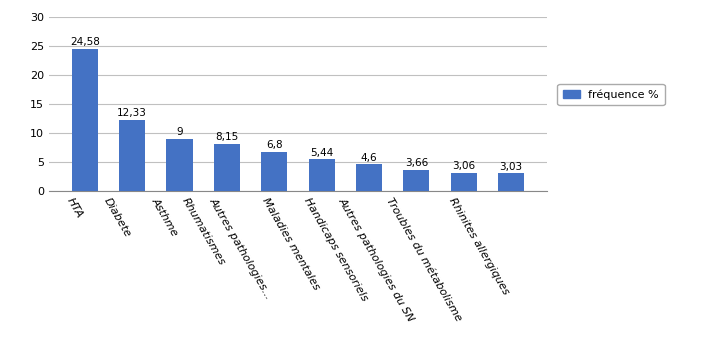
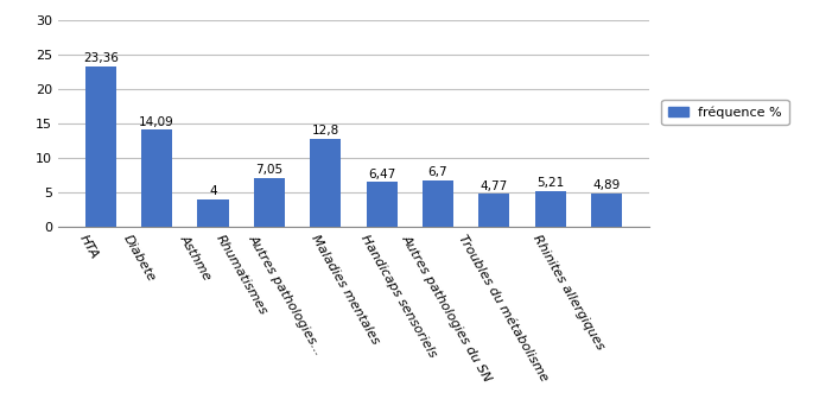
HTA: 24,58 -> 23,36
Diabete: 12,33 -> 14,09
Asthme: 9 -> 4
Rhumatismes: 8,15 -> 7,05
Autres pathologies...: 6,8 -> 12,8
Maladies mentales: 5,44 -> 6,47
Handicaps sensoriels: 4,6 -> 6,7
Autres pathologies du SN: 3,66 -> 4,77
Troubles du métabolisme: 3,06 -> 5,21
Rhinites allergiques: 3,03 -> 4,89
